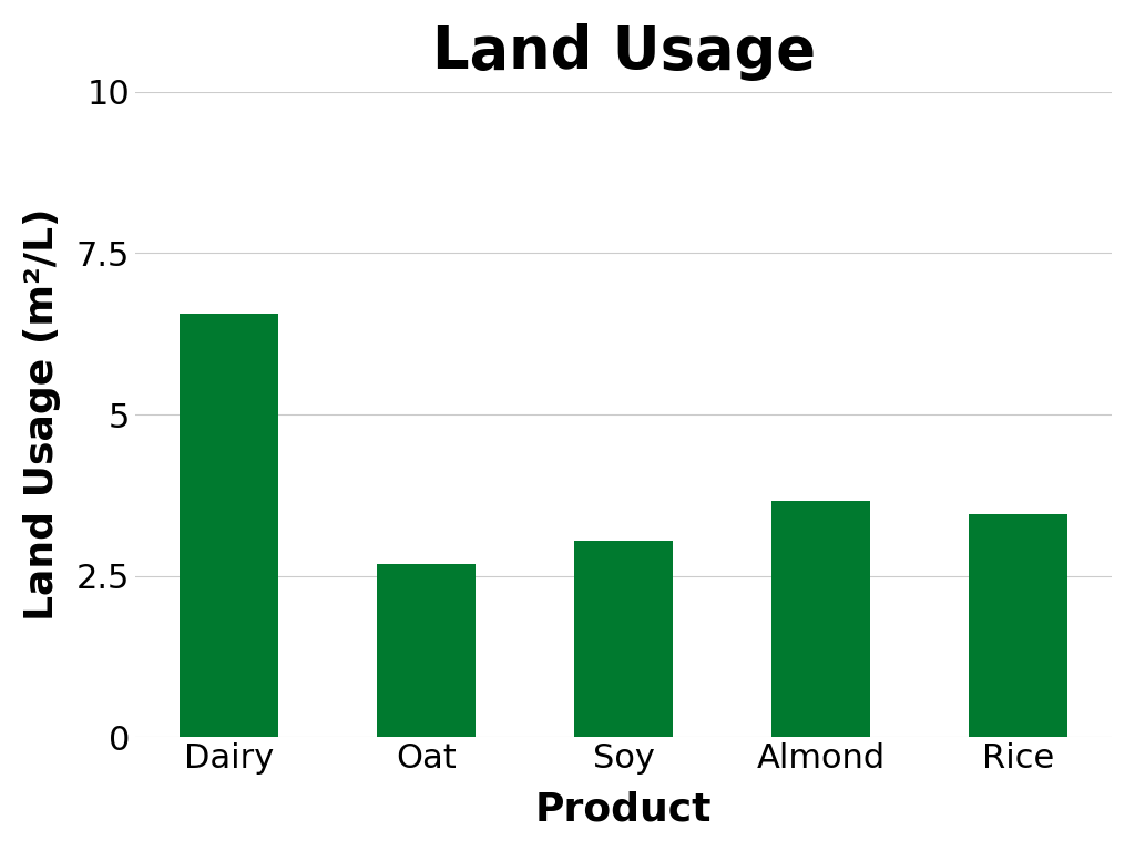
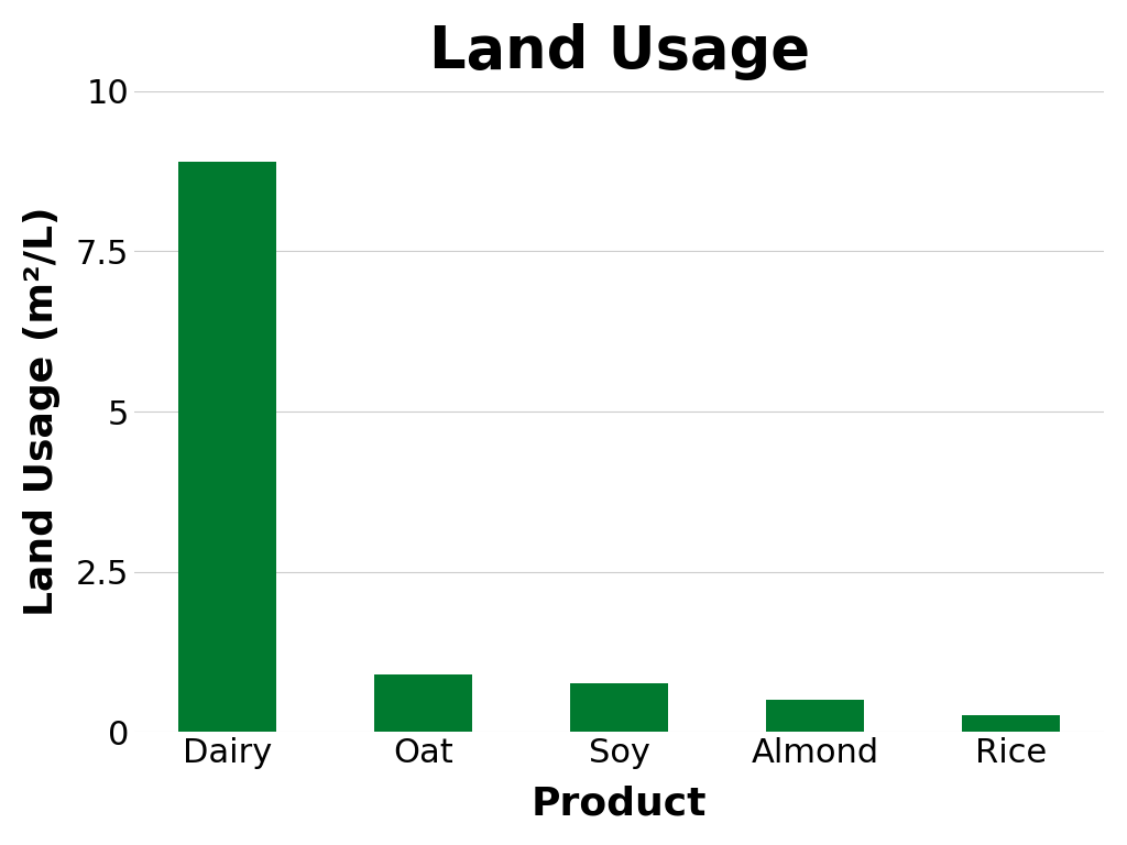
Dairy: 6.56 -> 8.90
Oat: 2.68 -> 0.90
Soy: 3.04 -> 0.76
Almond: 3.66 -> 0.50
Rice: 3.46 -> 0.27
